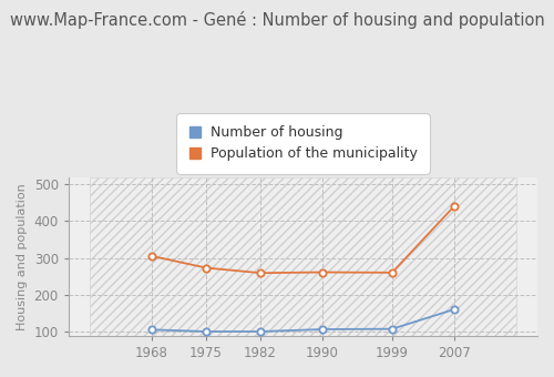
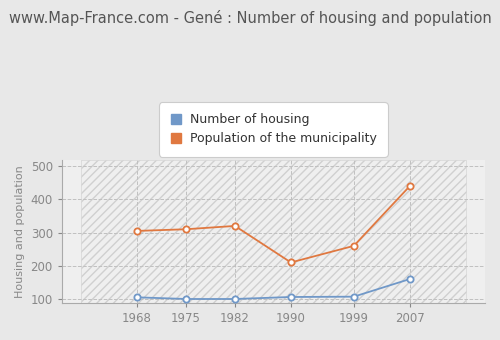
Population of the municipality/1975: 273 -> 310
Population of the municipality/1982: 259 -> 320
Population of the municipality/1990: 261 -> 210
